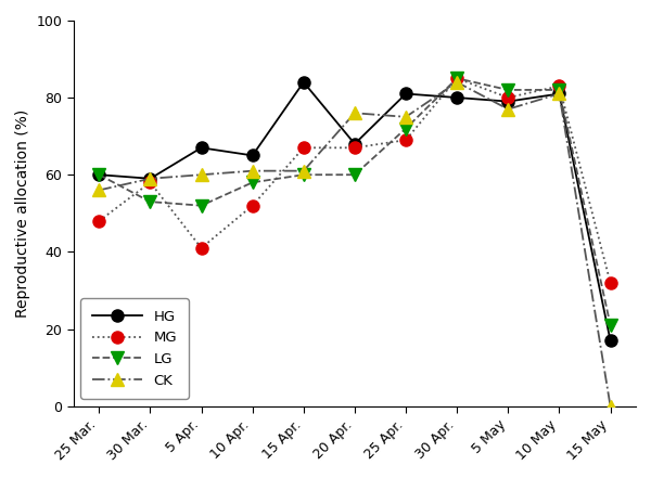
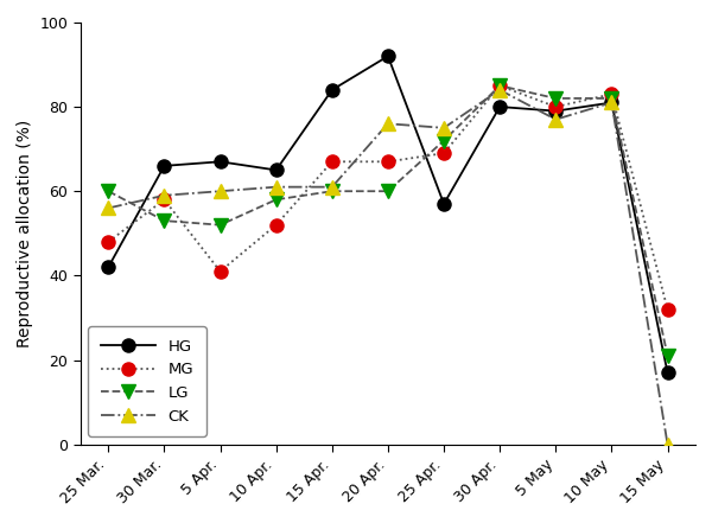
HG/25 Mar.: 60 -> 42
HG/30 Mar.: 59 -> 66
HG/20 Apr.: 68 -> 92
HG/25 Apr.: 81 -> 57
